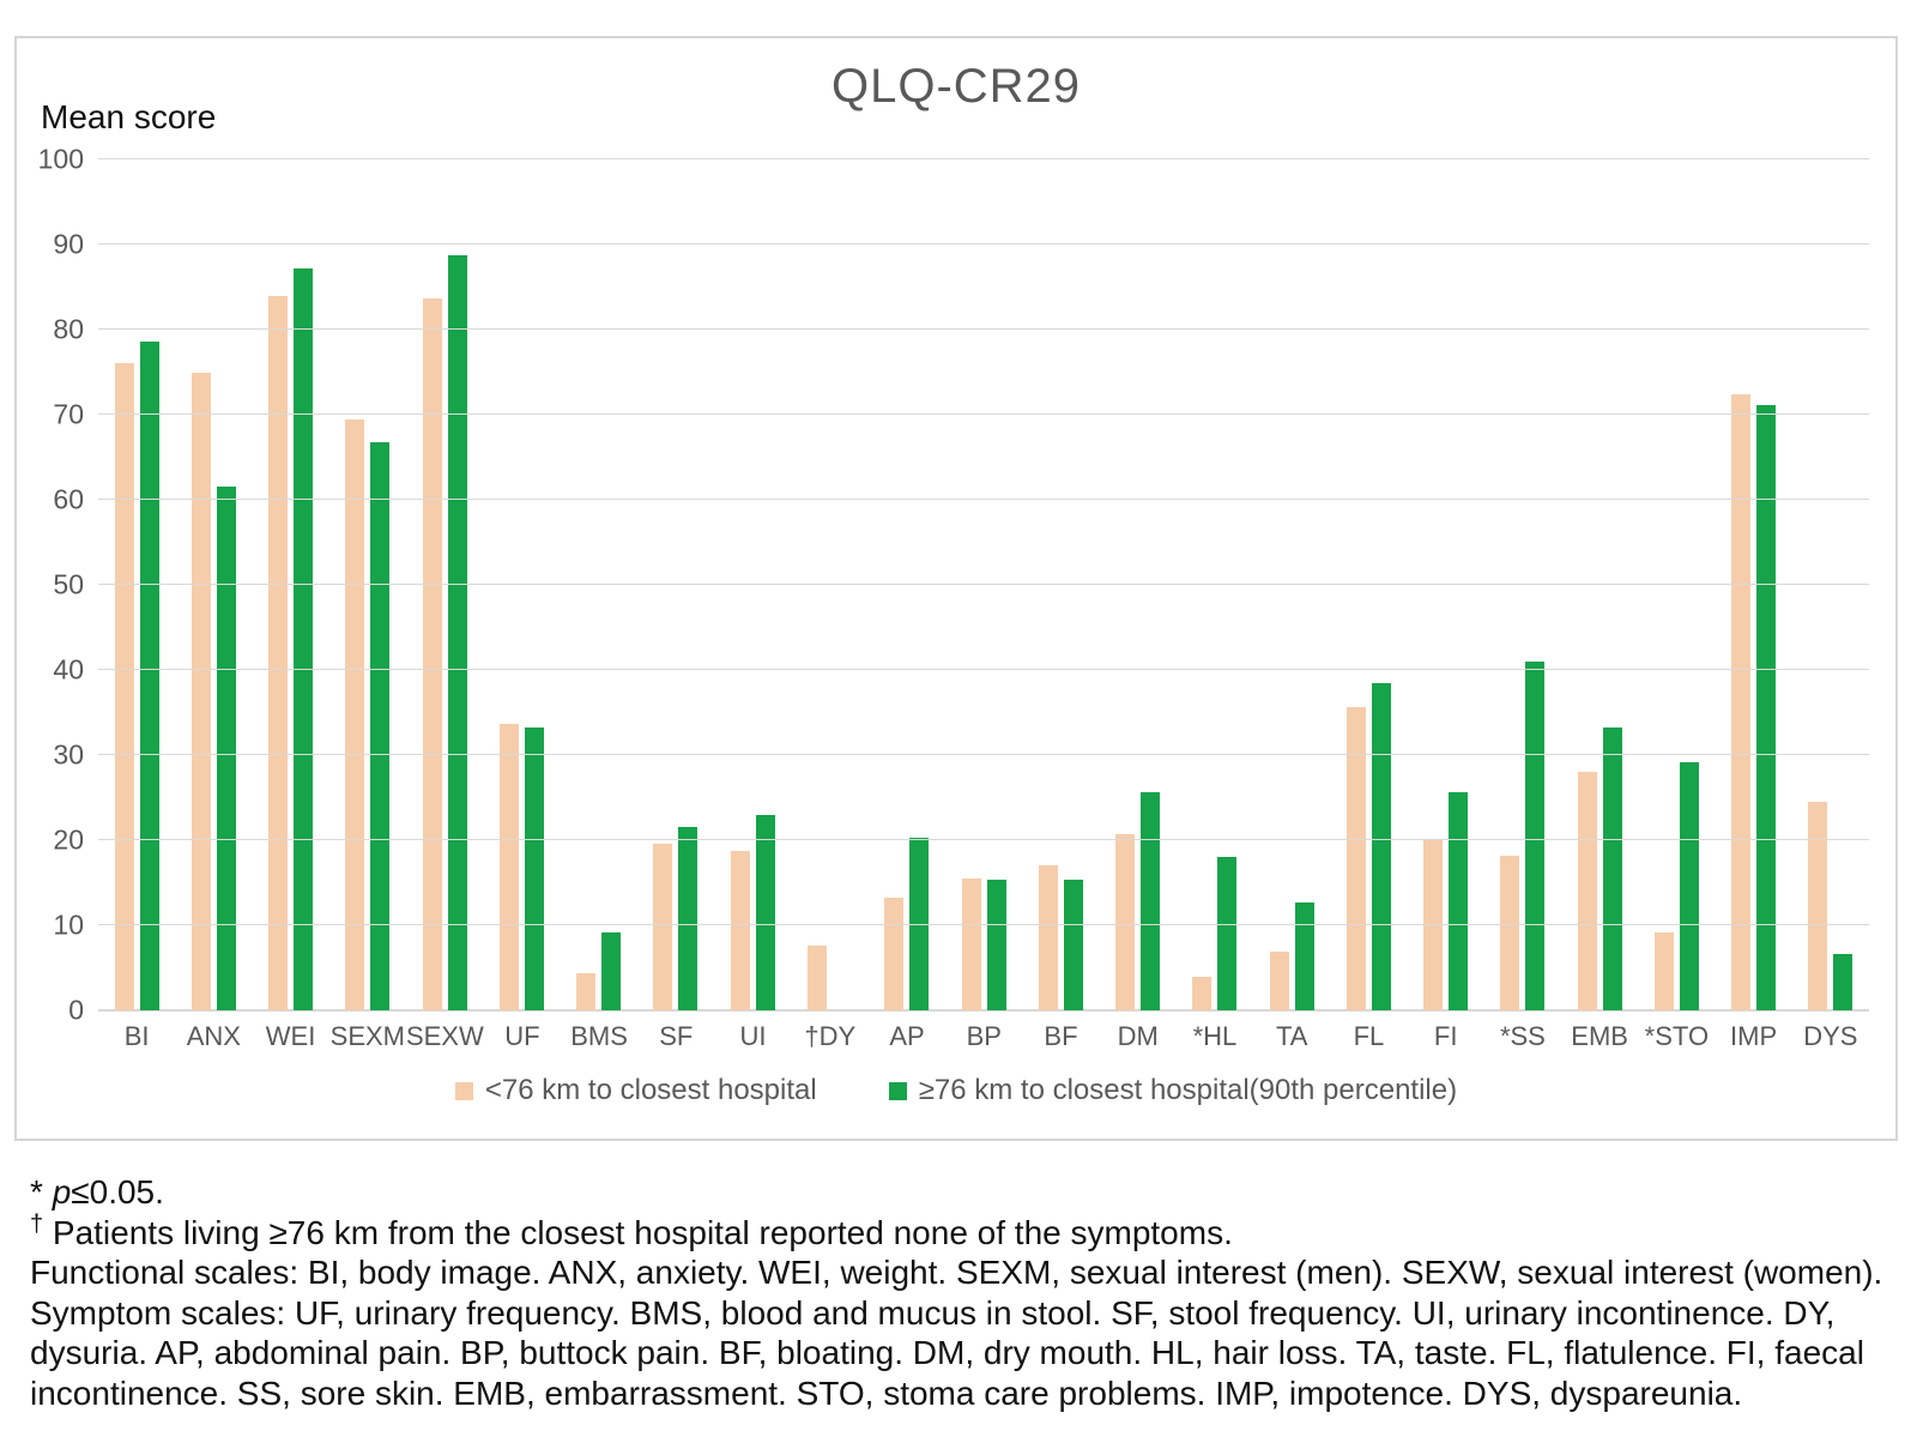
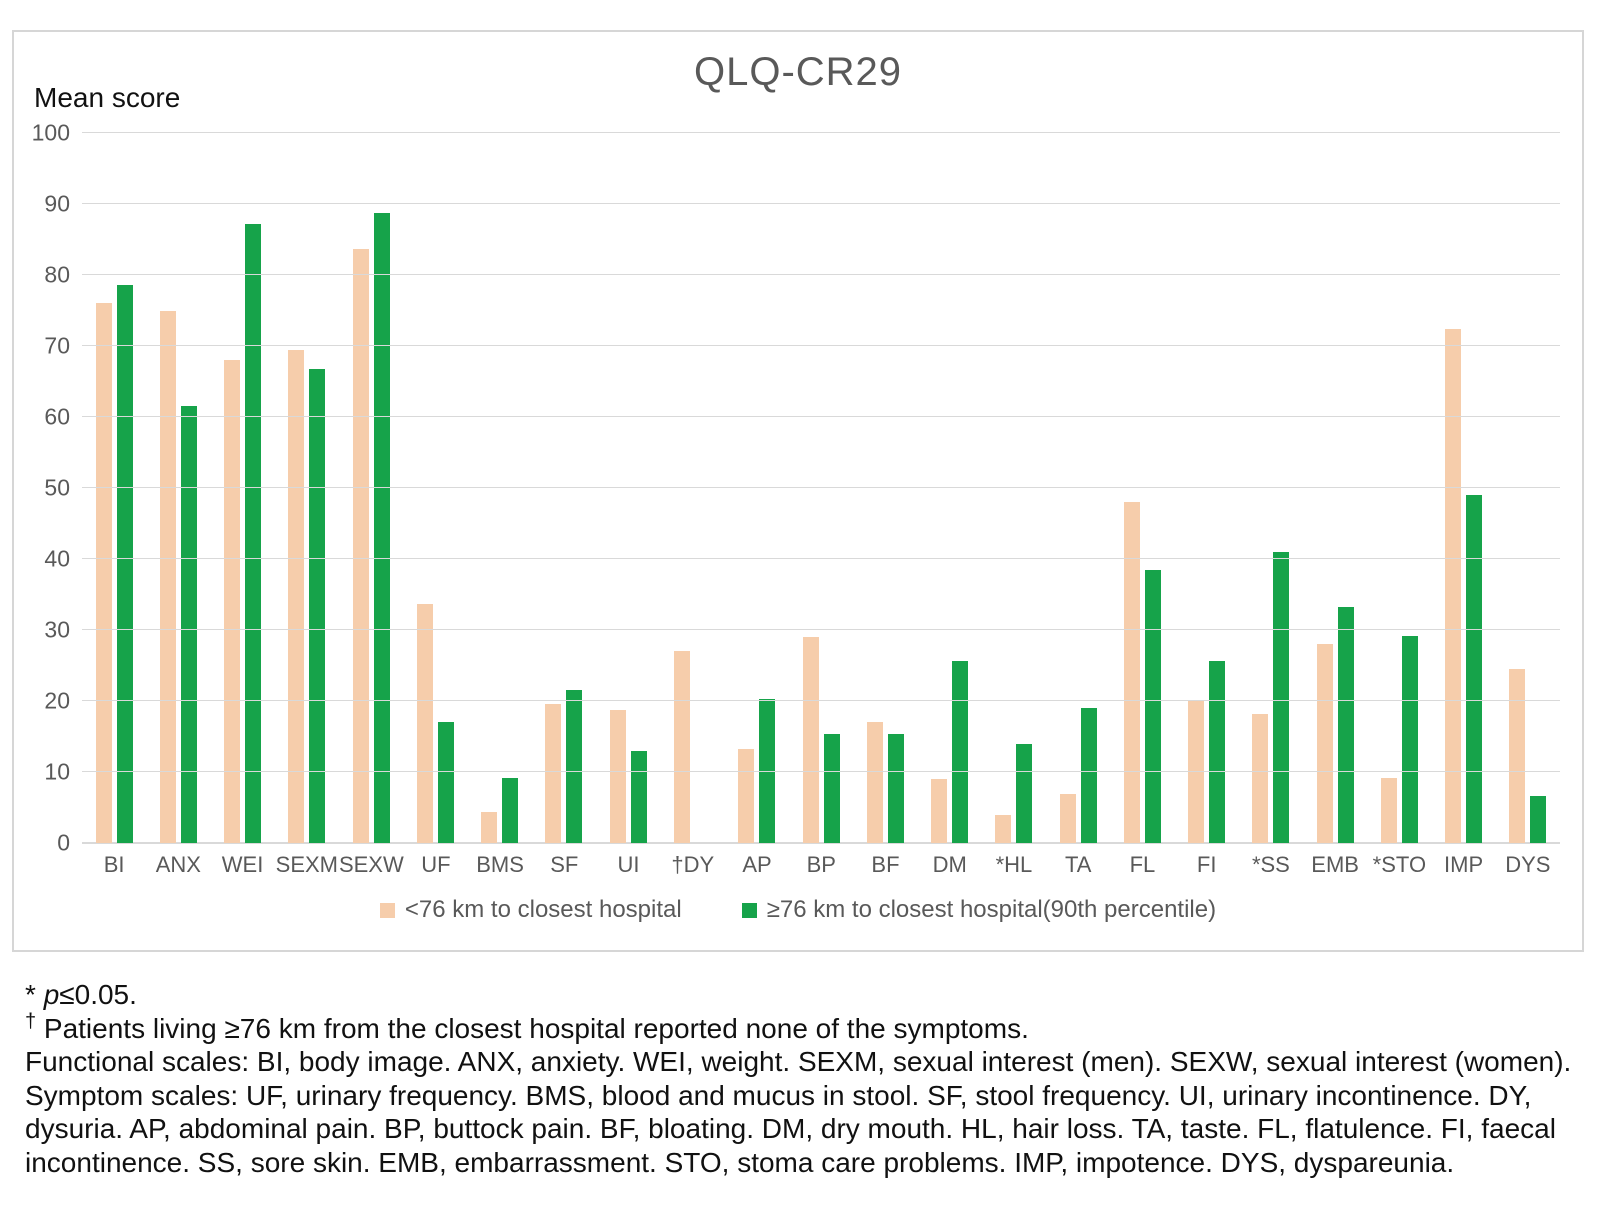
<76 km to closest hospital/WEI: 84 -> 68
≥76 km to closest hospital(90th percentile)/UF: 33 -> 17
≥76 km to closest hospital(90th percentile)/UI: 23 -> 13
<76 km to closest hospital/†DY: 8 -> 27
<76 km to closest hospital/BP: 16 -> 29
<76 km to closest hospital/DM: 21 -> 9
≥76 km to closest hospital(90th percentile)/*HL: 18 -> 14
≥76 km to closest hospital(90th percentile)/TA: 13 -> 19
<76 km to closest hospital/FL: 36 -> 48
≥76 km to closest hospital(90th percentile)/IMP: 71 -> 49
